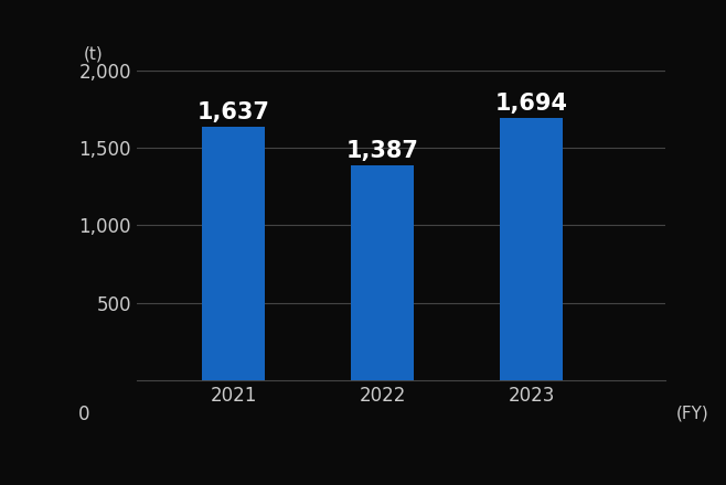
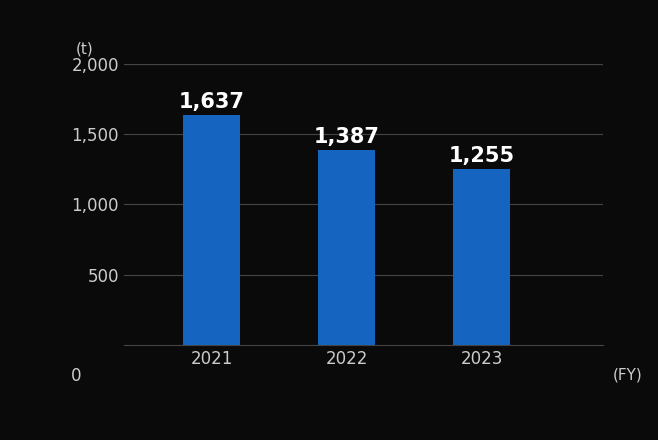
2023: 1,694 -> 1,255
